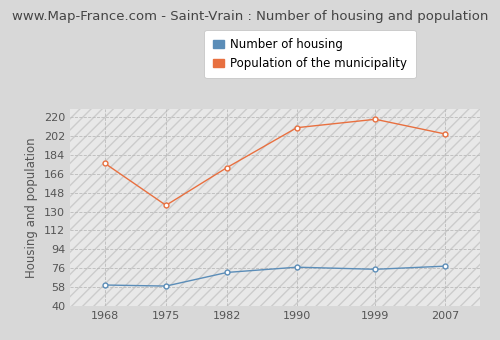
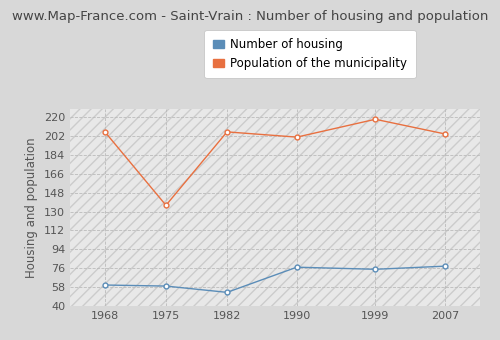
Population of the municipality/1968: 176 -> 206
Number of housing/1982: 72 -> 53
Population of the municipality/1982: 172 -> 206
Population of the municipality/1990: 210 -> 201
